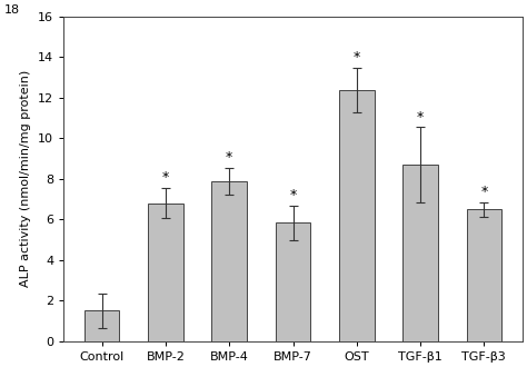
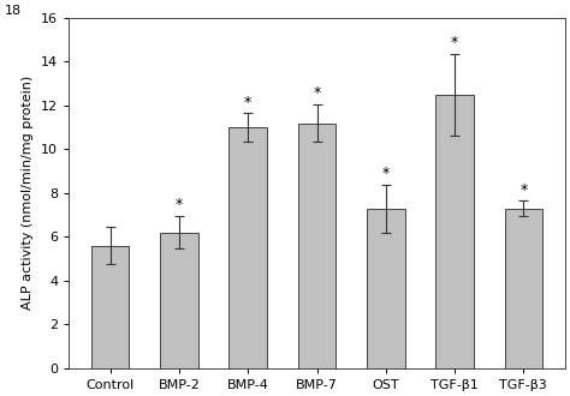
Control: 1.5 -> 5.6
BMP-2: 6.8 -> 6.2
BMP-4: 7.9 -> 11.0
BMP-7: 5.8 -> 11.2
OST: 12.4 -> 7.3
TGF-β1: 8.7 -> 12.5
TGF-β3: 6.5 -> 7.3
